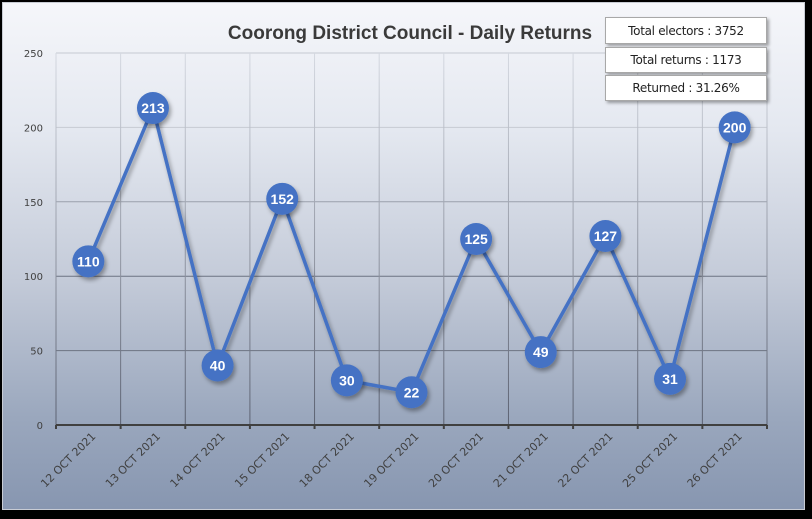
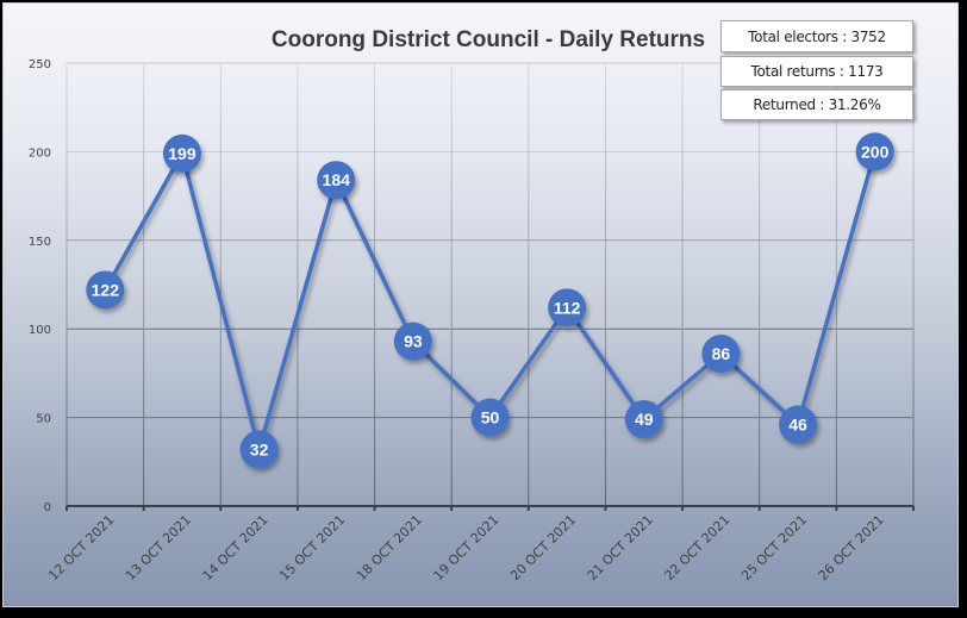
12 OCT 2021: 110 -> 122
13 OCT 2021: 213 -> 199
14 OCT 2021: 40 -> 32
15 OCT 2021: 152 -> 184
18 OCT 2021: 30 -> 93
19 OCT 2021: 22 -> 50
20 OCT 2021: 125 -> 112
22 OCT 2021: 127 -> 86
25 OCT 2021: 31 -> 46
